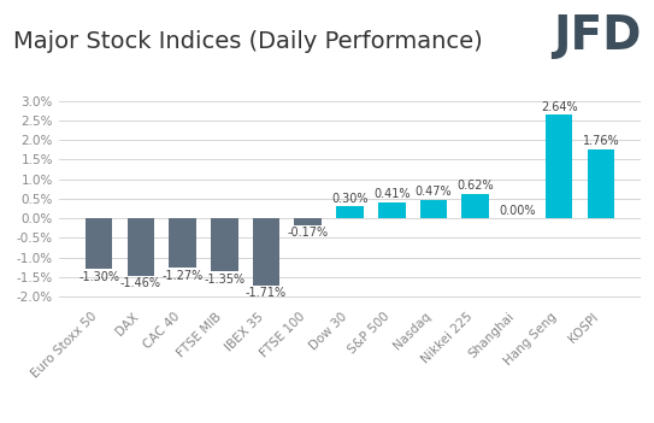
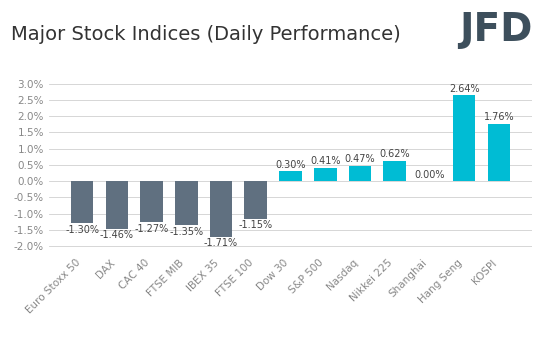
FTSE 100: -0.17% -> -1.15%
